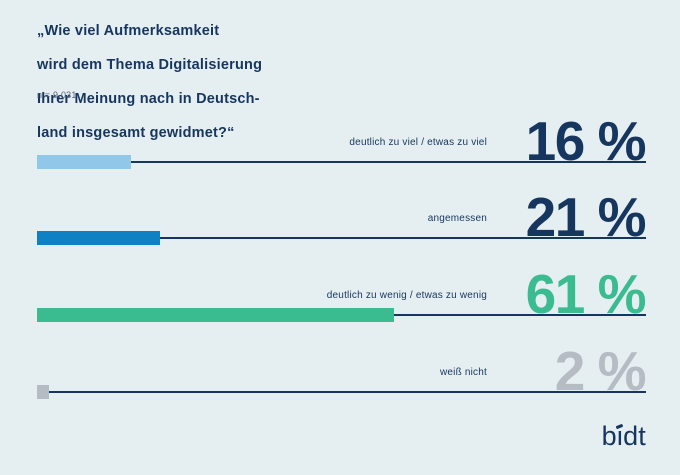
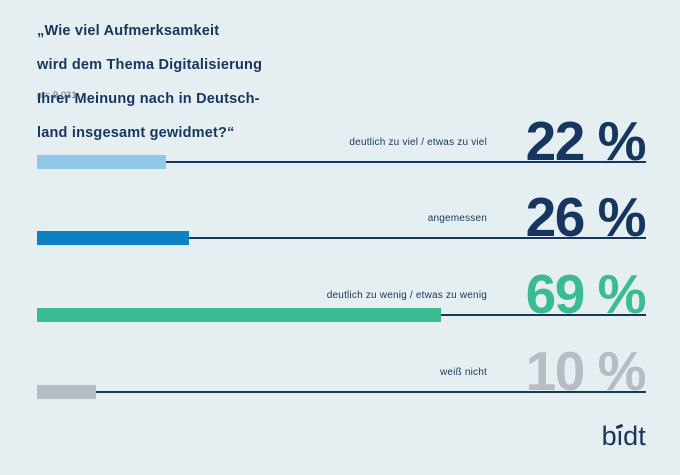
deutlich zu viel / etwas zu viel: 16 -> 22
angemessen: 21 -> 26
deutlich zu wenig / etwas zu wenig: 61 -> 69
weiß nicht: 2 -> 10
